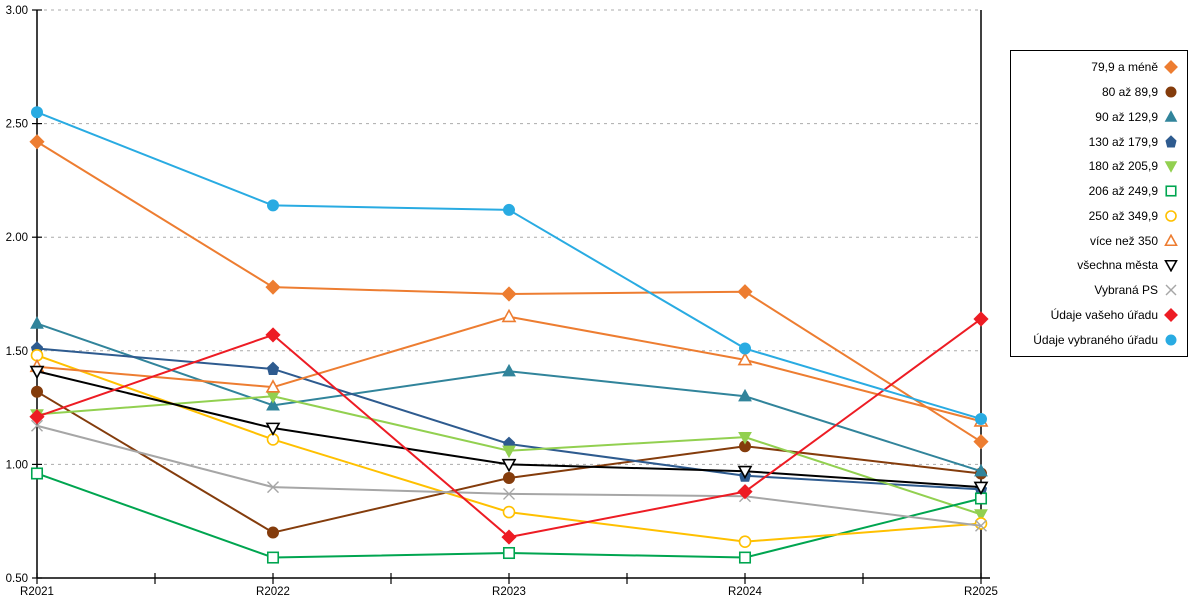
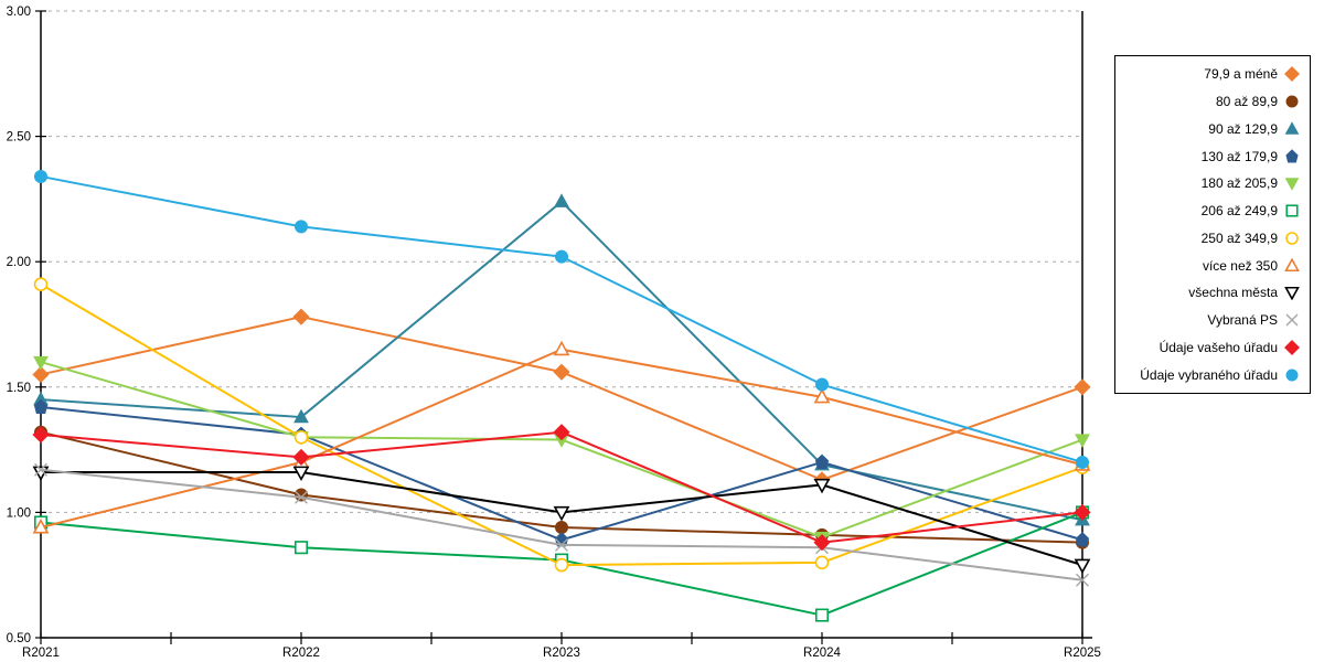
79,9 a méně/R2021: 2.42 -> 1.55
90 až 129,9/R2021: 1.62 -> 1.45
130 až 179,9/R2021: 1.51 -> 1.42
180 až 205,9/R2021: 1.22 -> 1.60
250 až 349,9/R2021: 1.48 -> 1.91
více než 350/R2021: 1.43 -> 0.94
všechna města/R2021: 1.41 -> 1.16
Údaje vašeho úřadu/R2021: 1.21 -> 1.31
Údaje vybraného úřadu/R2021: 2.55 -> 2.34
80 až 89,9/R2022: 0.70 -> 1.07
90 až 129,9/R2022: 1.26 -> 1.38
130 až 179,9/R2022: 1.42 -> 1.31
206 až 249,9/R2022: 0.59 -> 0.86
250 až 349,9/R2022: 1.11 -> 1.30
více než 350/R2022: 1.34 -> 1.20
Vybraná PS/R2022: 0.90 -> 1.06
Údaje vašeho úřadu/R2022: 1.57 -> 1.22
79,9 a méně/R2023: 1.75 -> 1.56
90 až 129,9/R2023: 1.41 -> 2.24
130 až 179,9/R2023: 1.09 -> 0.89
180 až 205,9/R2023: 1.06 -> 1.29
206 až 249,9/R2023: 0.61 -> 0.81
Údaje vašeho úřadu/R2023: 0.68 -> 1.32
Údaje vybraného úřadu/R2023: 2.12 -> 2.02
79,9 a méně/R2024: 1.76 -> 1.13
80 až 89,9/R2024: 1.08 -> 0.91
90 až 129,9/R2024: 1.30 -> 1.19
130 až 179,9/R2024: 0.95 -> 1.20
180 až 205,9/R2024: 1.12 -> 0.90
250 až 349,9/R2024: 0.66 -> 0.80
všechna města/R2024: 0.97 -> 1.11
79,9 a méně/R2025: 1.10 -> 1.50
80 až 89,9/R2025: 0.96 -> 0.88
180 až 205,9/R2025: 0.78 -> 1.29
206 až 249,9/R2025: 0.85 -> 1.00
250 až 349,9/R2025: 0.74 -> 1.18
všechna města/R2025: 0.90 -> 0.79
Údaje vašeho úřadu/R2025: 1.64 -> 1.00
